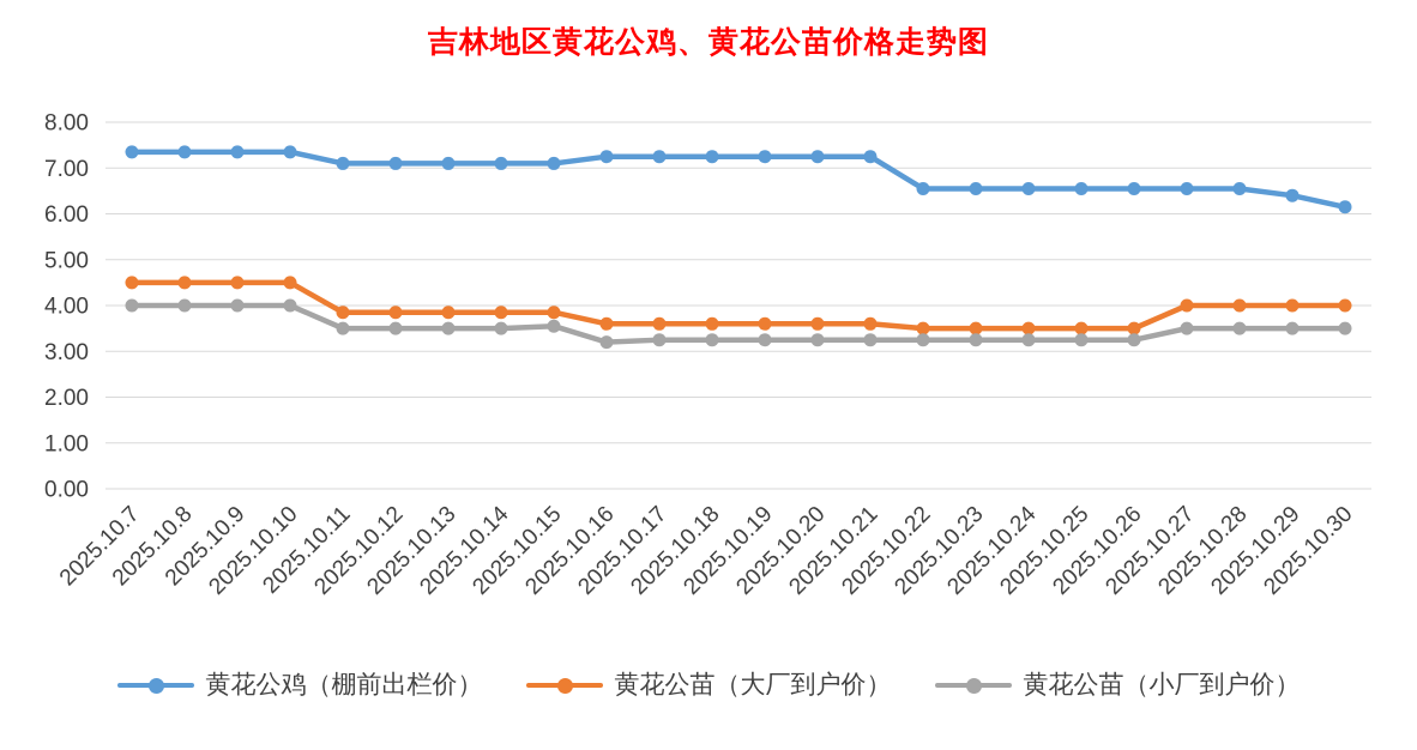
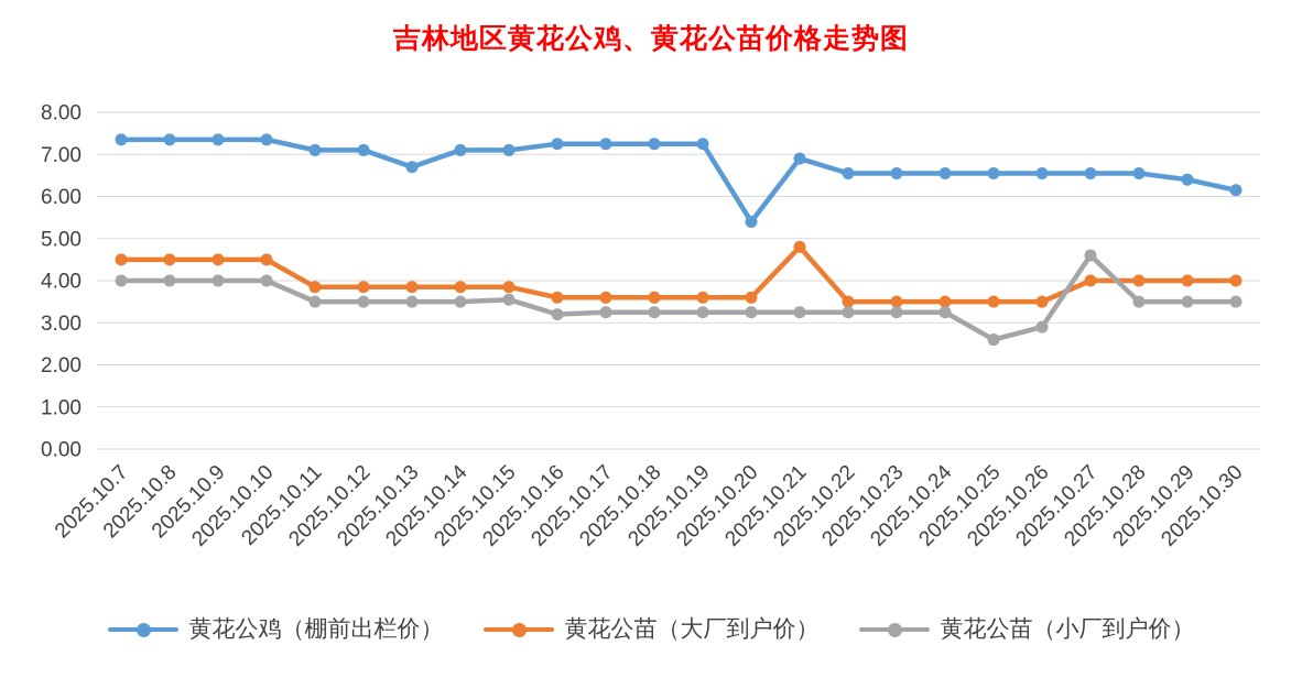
黄花公鸡（棚前出栏价）/2025.10.13: 7.1 -> 6.7
黄花公鸡（棚前出栏价）/2025.10.20: 7.2 -> 5.4
黄花公鸡（棚前出栏价）/2025.10.21: 7.2 -> 6.9
黄花公苗（大厂到户价）/2025.10.21: 3.6 -> 4.8
黄花公苗（小厂到户价）/2025.10.25: 3.2 -> 2.6
黄花公苗（小厂到户价）/2025.10.26: 3.2 -> 2.9
黄花公苗（小厂到户价）/2025.10.27: 3.5 -> 4.6
